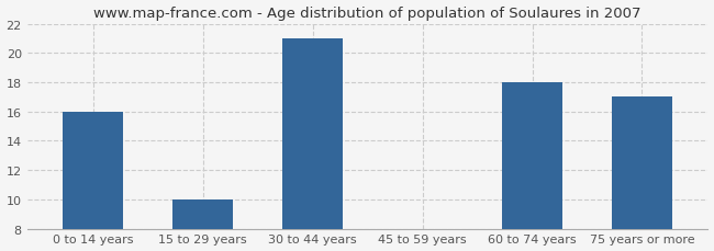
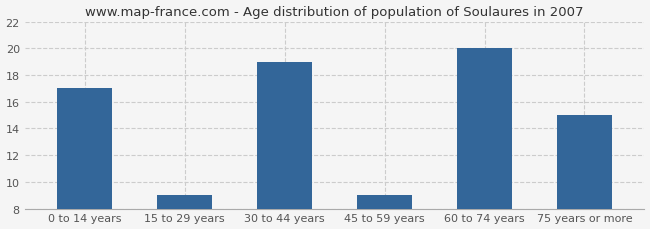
0 to 14 years: 16 -> 17
15 to 29 years: 10 -> 9
30 to 44 years: 21 -> 19
45 to 59 years: 8 -> 9
60 to 74 years: 18 -> 20
75 years or more: 17 -> 15
